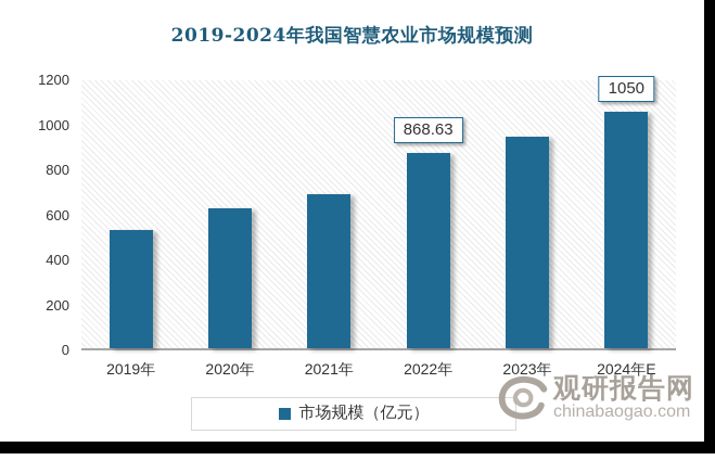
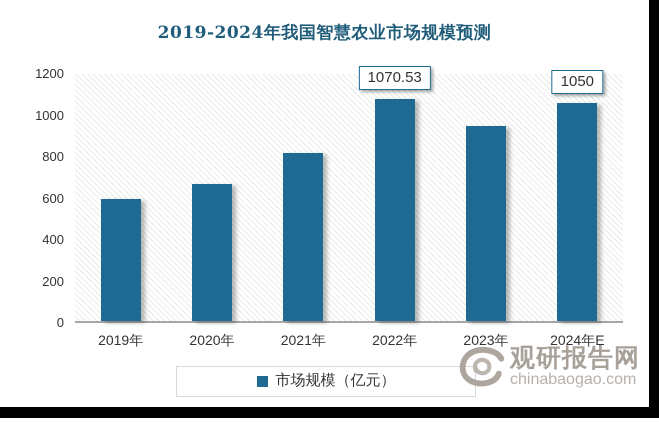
2019年: 520 -> 590
2020年: 620 -> 660
2021年: 680 -> 810
2022年: 868.63 -> 1070.53
